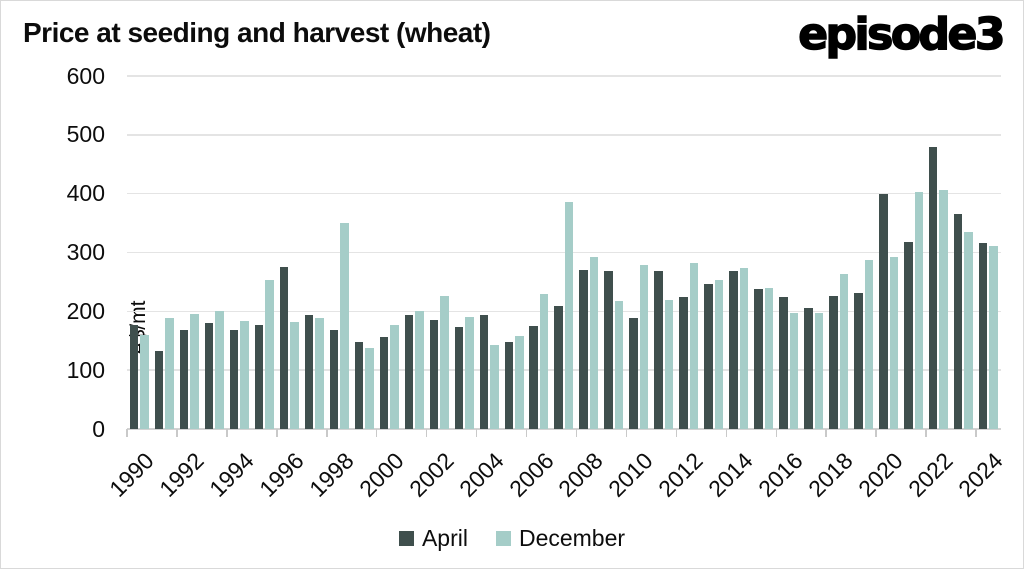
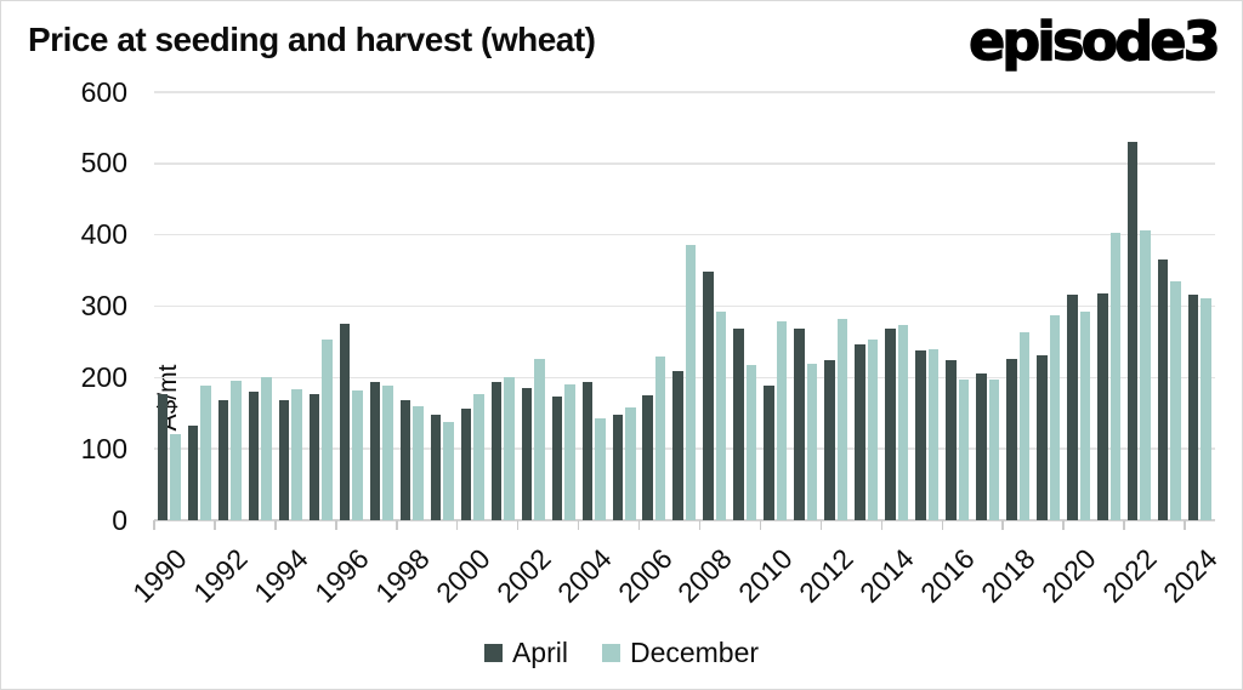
December/1990: 160 -> 120
December/1998: 350 -> 160
April/2008: 270 -> 350
April/2020: 400 -> 320
April/2022: 480 -> 530
